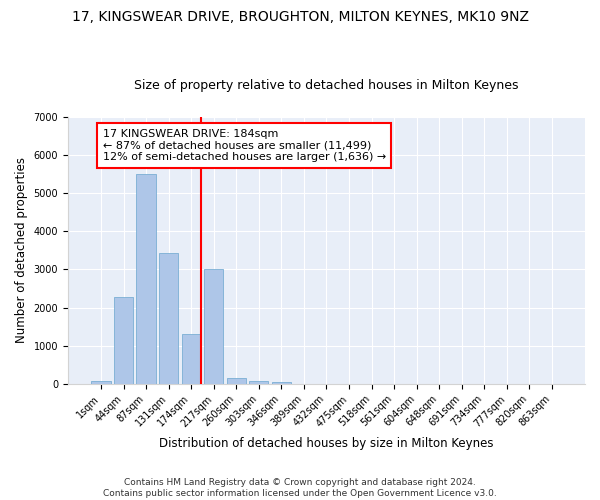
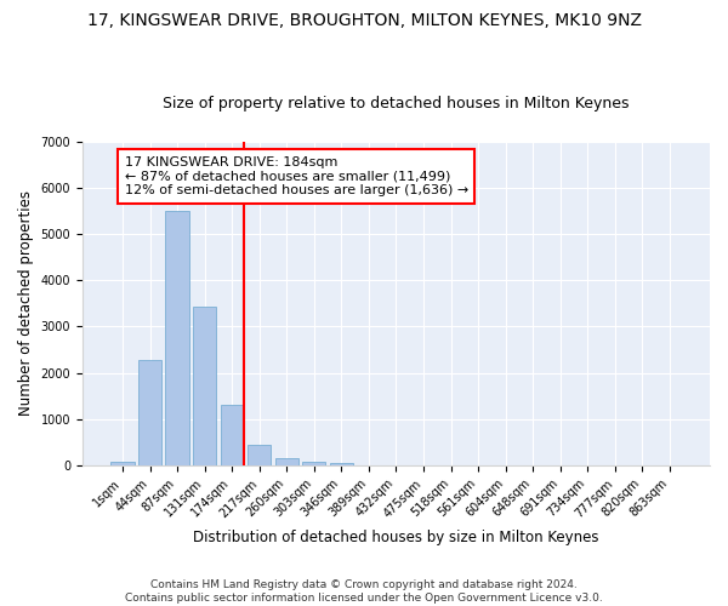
217sqm: 3000 -> 440
